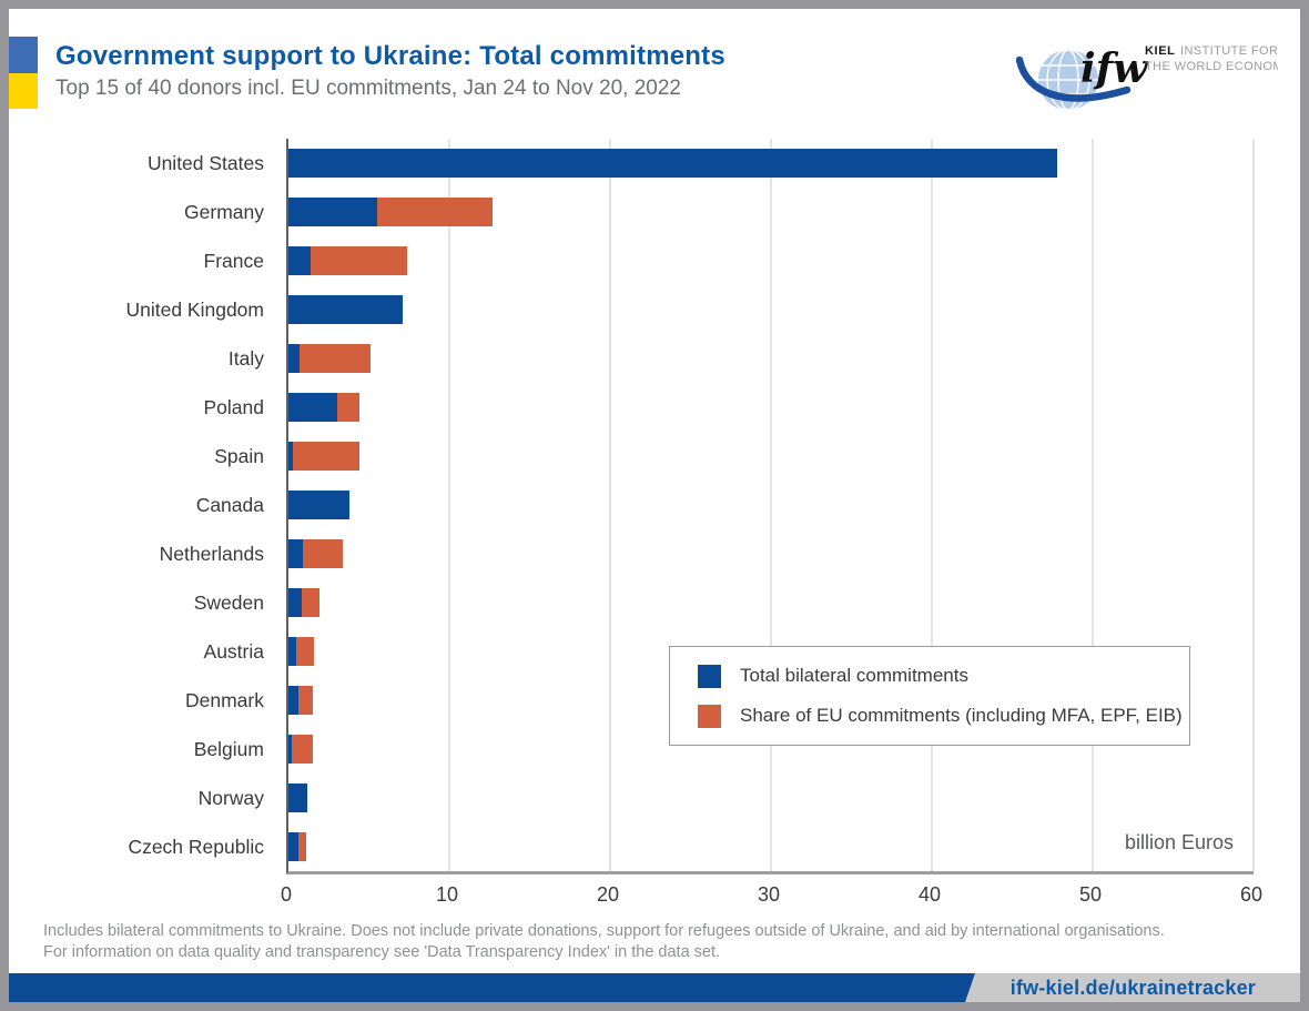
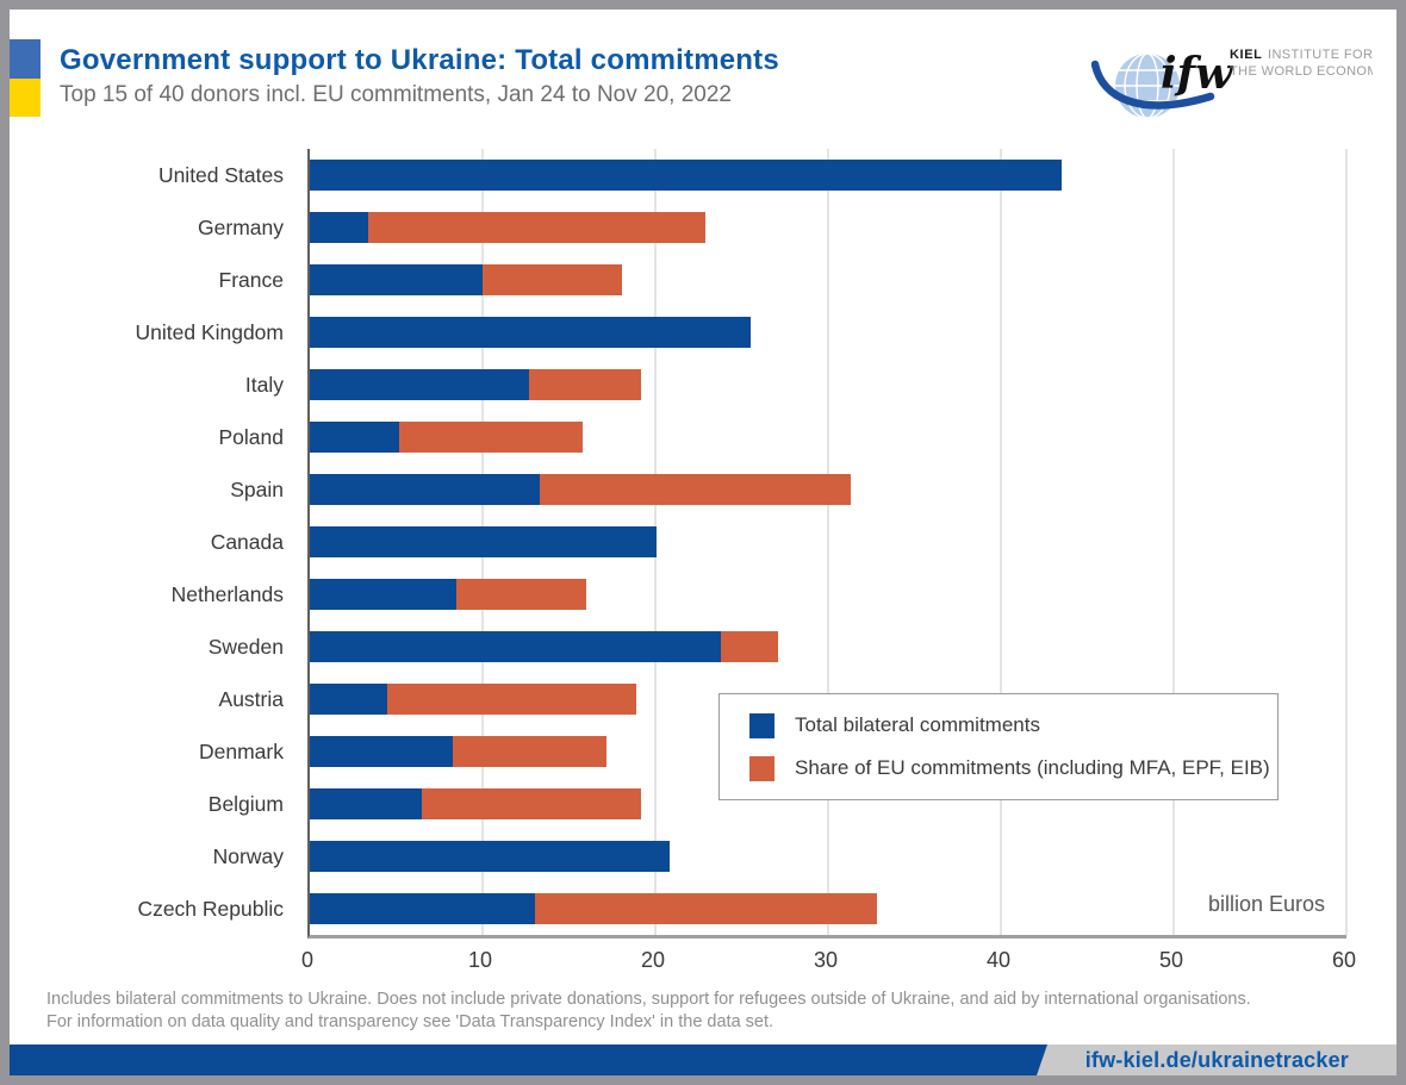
Total bilateral commitments/United States: 47.8 -> 43.5
Total bilateral commitments/Germany: 5.5 -> 3.4
Share of EU commitments (including MFA, EPF, EIB)/Germany: 7.2 -> 19.5
Total bilateral commitments/France: 1.4 -> 10.0
Share of EU commitments (including MFA, EPF, EIB)/France: 6.0 -> 8.1
Total bilateral commitments/United Kingdom: 7.1 -> 25.5
Total bilateral commitments/Italy: 0.7 -> 12.7
Share of EU commitments (including MFA, EPF, EIB)/Italy: 4.4 -> 6.5
Total bilateral commitments/Poland: 3.0 -> 5.2
Share of EU commitments (including MFA, EPF, EIB)/Poland: 1.4 -> 10.6
Total bilateral commitments/Spain: 0.3 -> 13.3
Share of EU commitments (including MFA, EPF, EIB)/Spain: 4.1 -> 18.0
Total bilateral commitments/Canada: 3.8 -> 20.1
Total bilateral commitments/Netherlands: 0.9 -> 8.5
Share of EU commitments (including MFA, EPF, EIB)/Netherlands: 2.5 -> 7.5
Total bilateral commitments/Sweden: 0.8 -> 23.8
Share of EU commitments (including MFA, EPF, EIB)/Sweden: 1.1 -> 3.3
Total bilateral commitments/Austria: 0.5 -> 4.5
Share of EU commitments (including MFA, EPF, EIB)/Austria: 1.1 -> 14.4
Total bilateral commitments/Denmark: 0.6 -> 8.3
Share of EU commitments (including MFA, EPF, EIB)/Denmark: 0.9 -> 8.9
Total bilateral commitments/Belgium: 0.2 -> 6.5
Share of EU commitments (including MFA, EPF, EIB)/Belgium: 1.3 -> 12.7
Total bilateral commitments/Norway: 1.2 -> 20.8
Total bilateral commitments/Czech Republic: 0.6 -> 13.0
Share of EU commitments (including MFA, EPF, EIB)/Czech Republic: 0.5 -> 19.8
